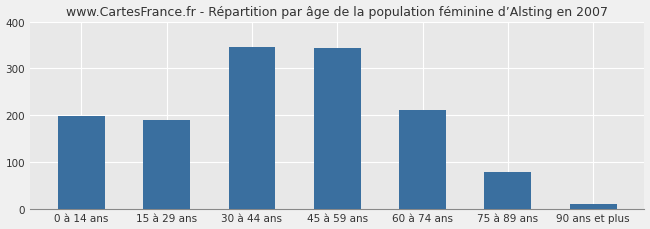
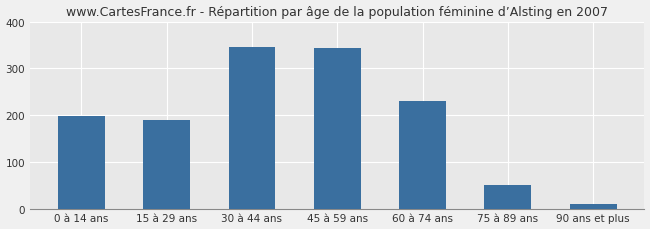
60 à 74 ans: 210 -> 230
75 à 89 ans: 78 -> 50
